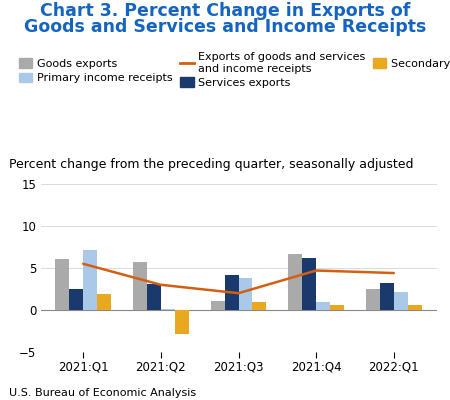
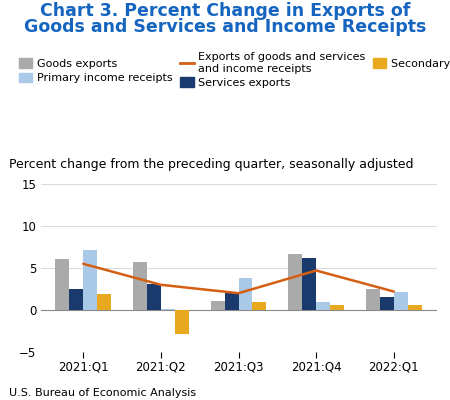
Services exports/2021:Q3: 4.2 -> 2.1
Services exports/2022:Q1: 3.2 -> 1.5
Exports of goods and services and income receipts/2022:Q1: 4.4 -> 2.2
